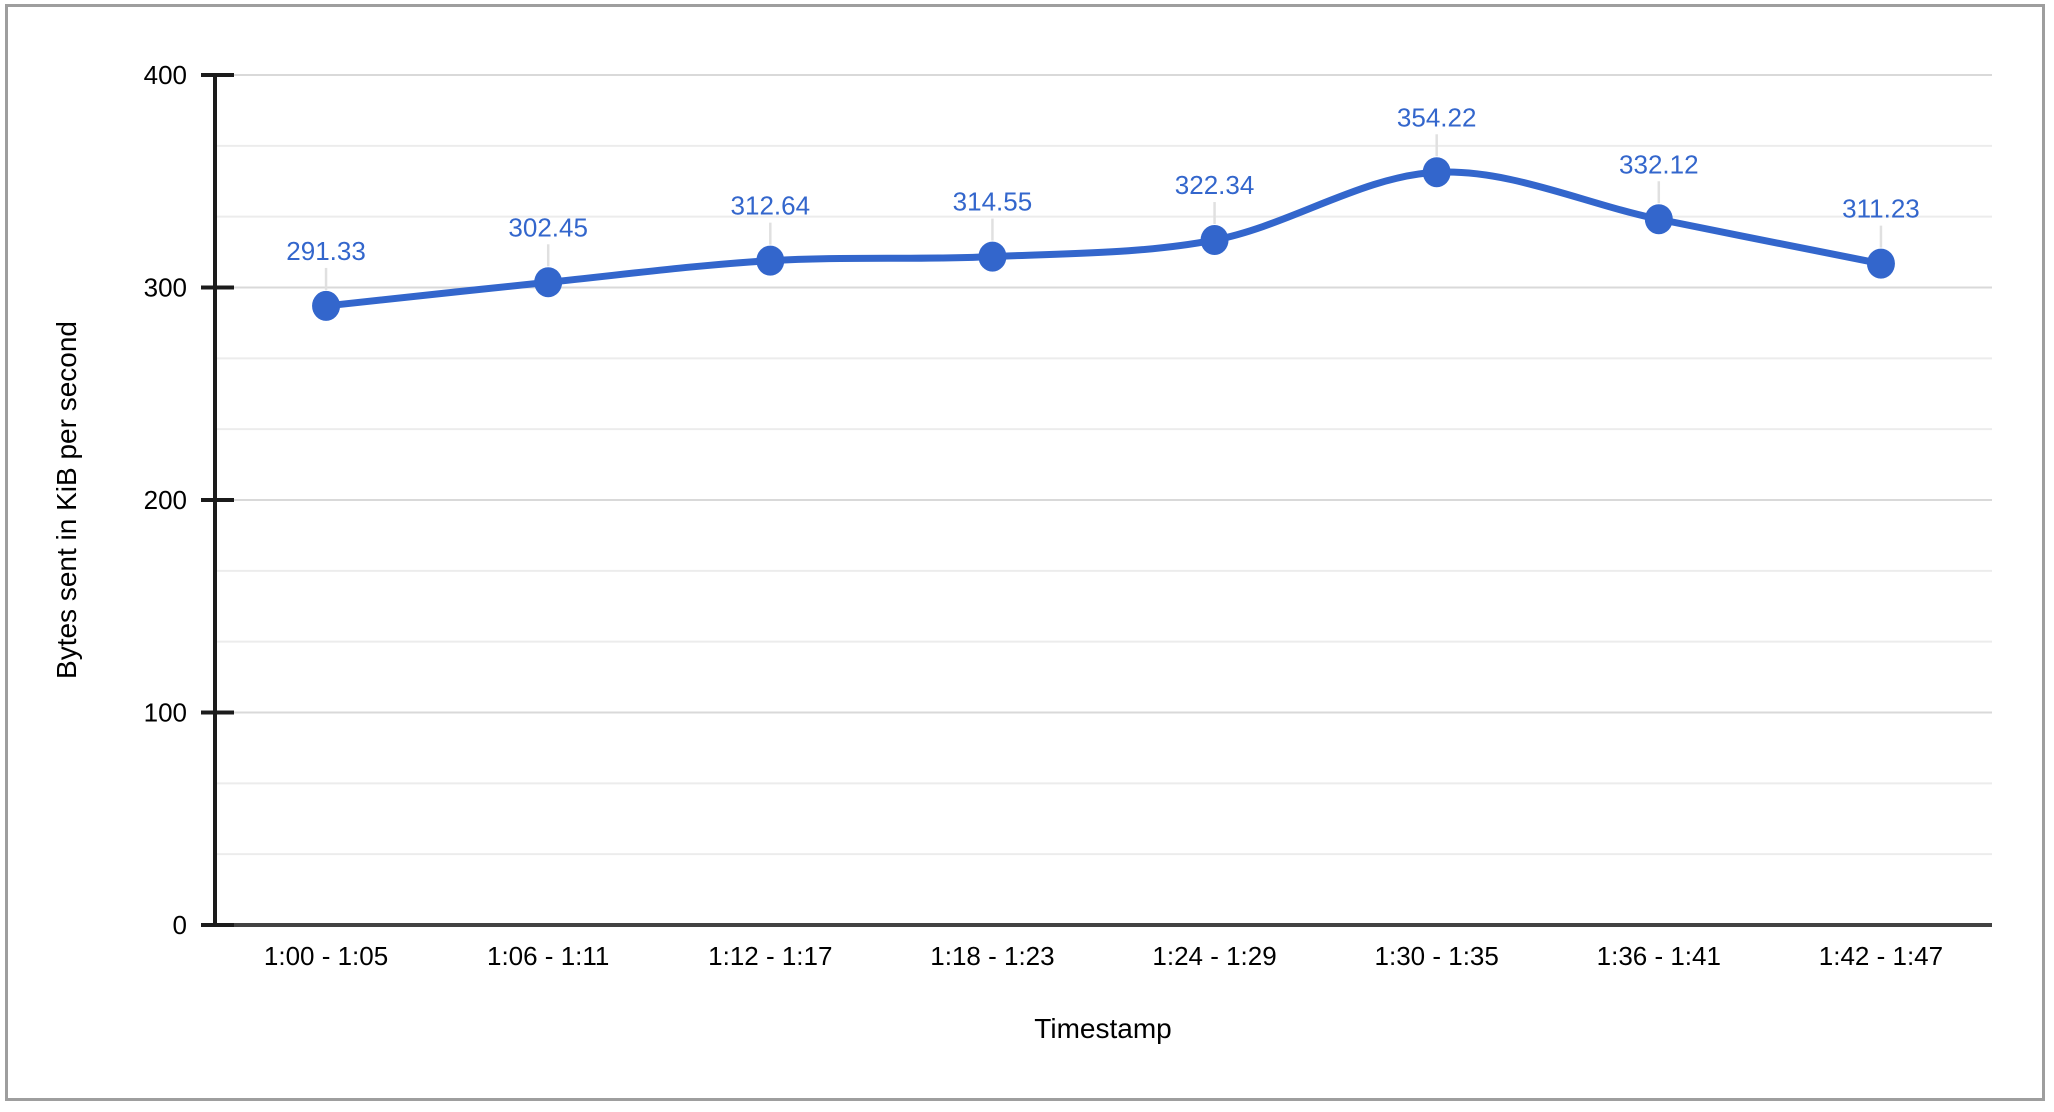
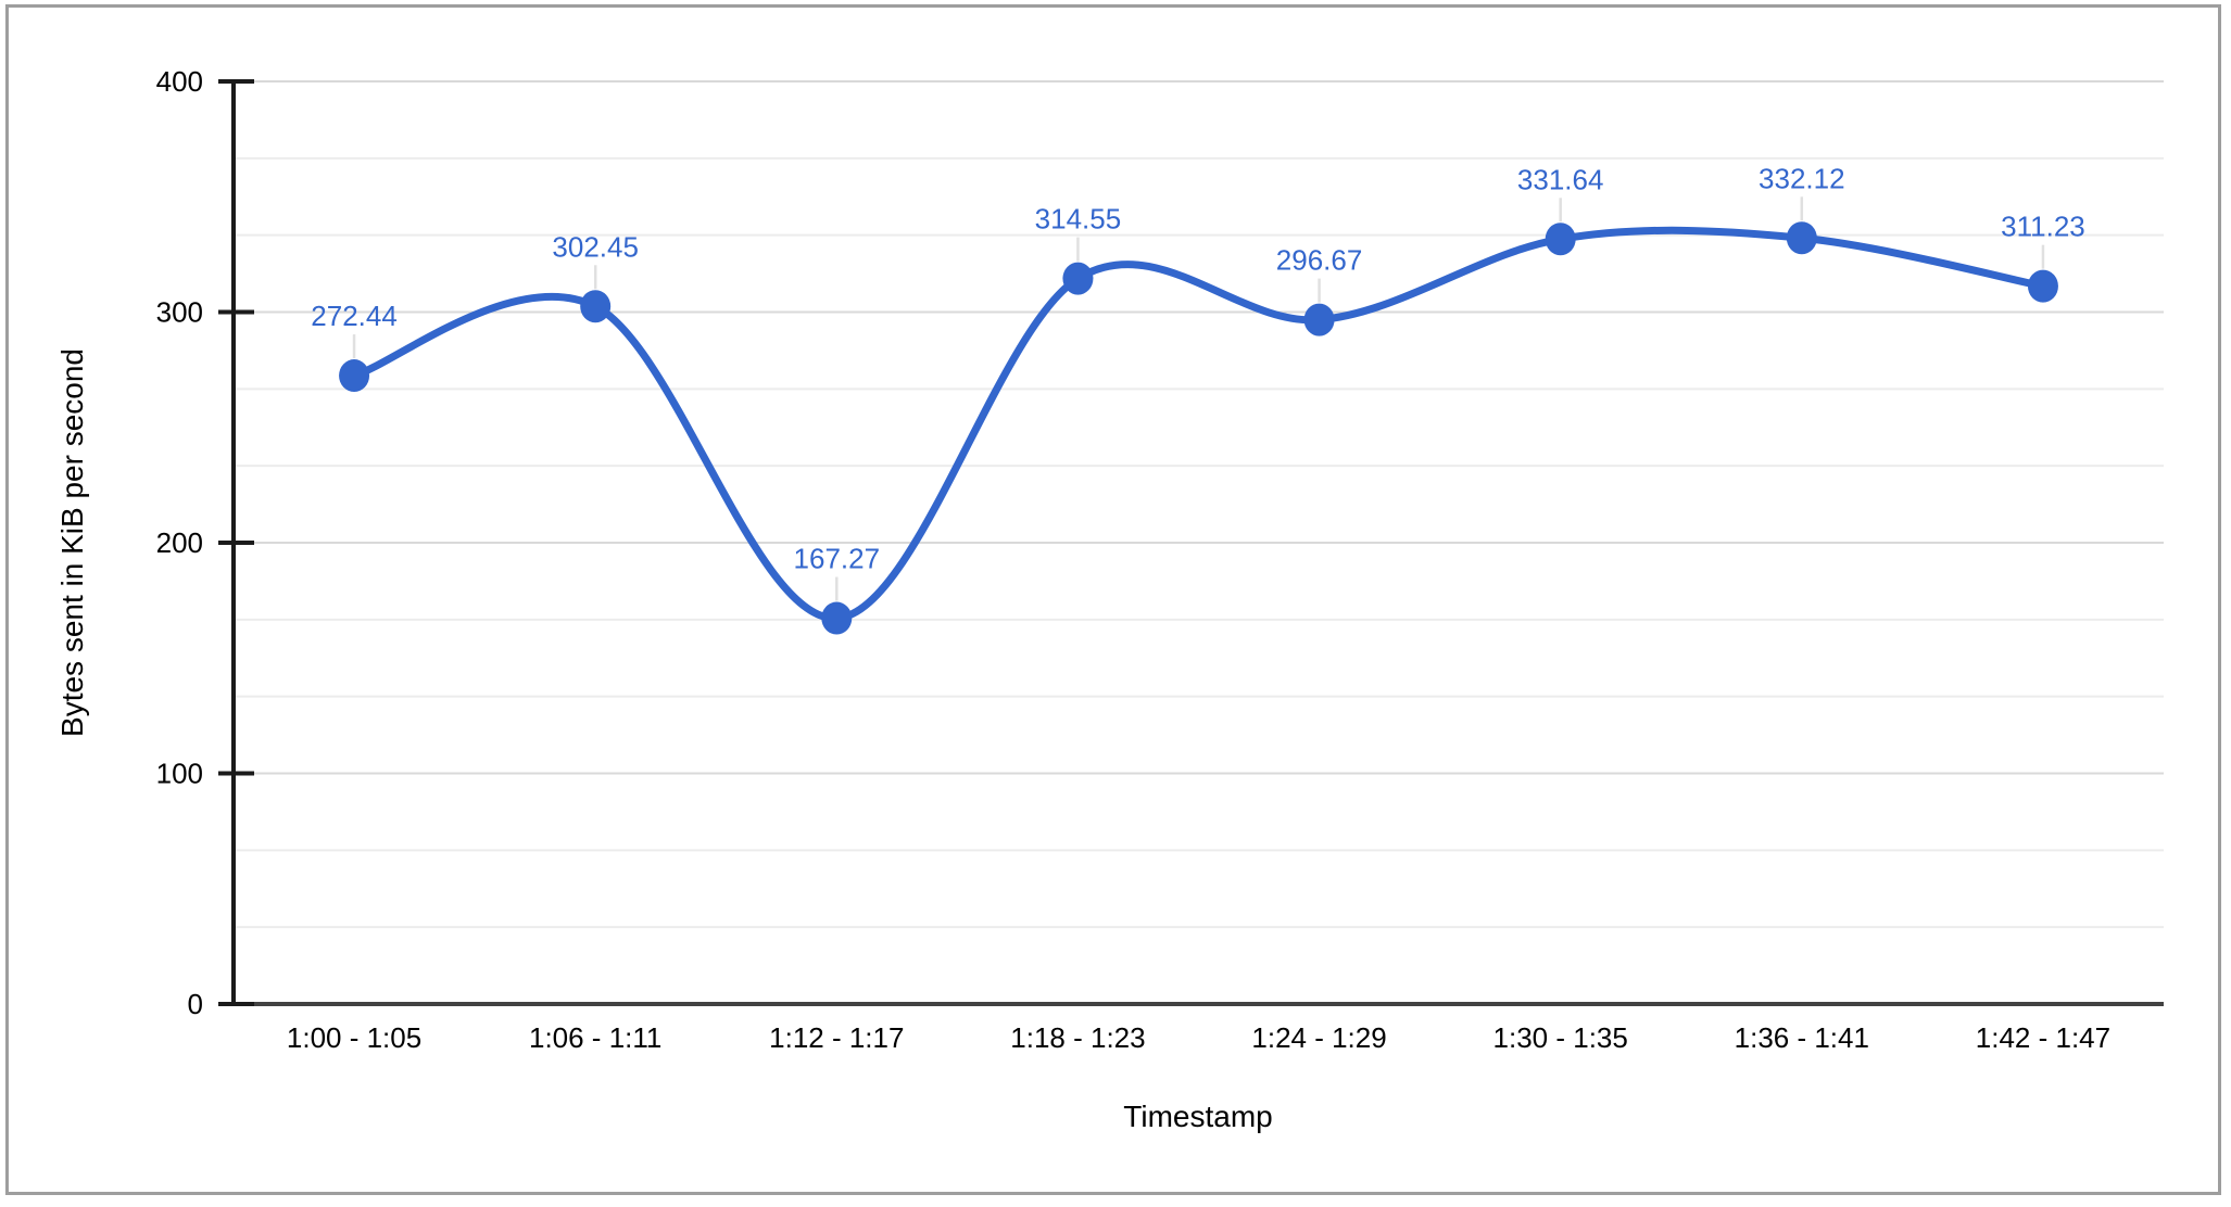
1:00 - 1:05: 291.33 -> 272.44
1:12 - 1:17: 312.64 -> 167.27
1:24 - 1:29: 322.34 -> 296.67
1:30 - 1:35: 354.22 -> 331.64
